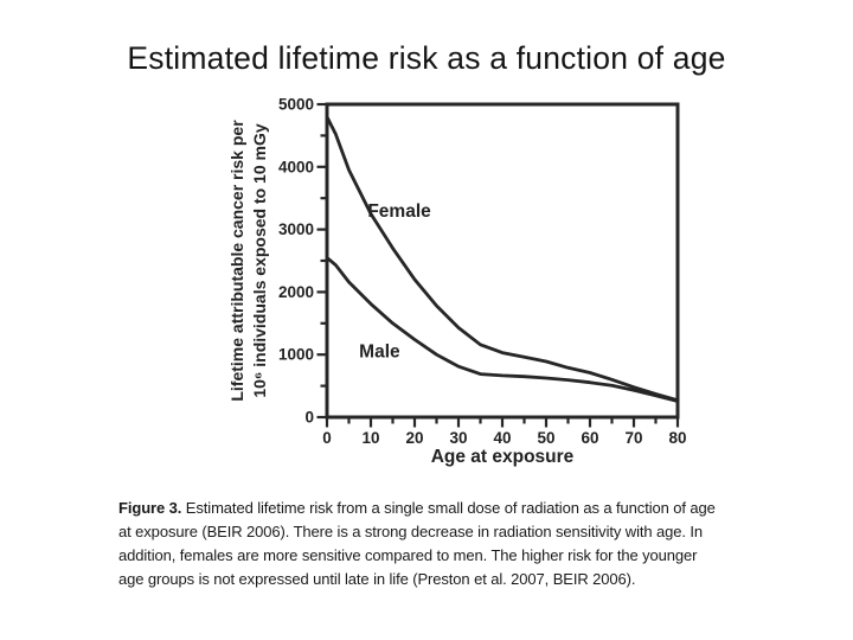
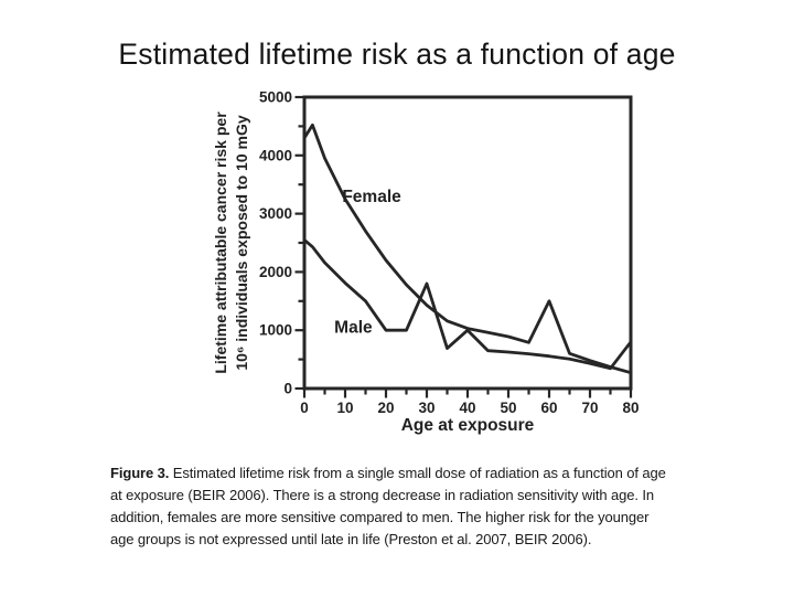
Female/0: 4800 -> 4300
Male/20: 1200 -> 1000
Male/30: 800 -> 1800
Male/40: 700 -> 1000
Female/60: 700 -> 1500
Male/80: 300 -> 800
